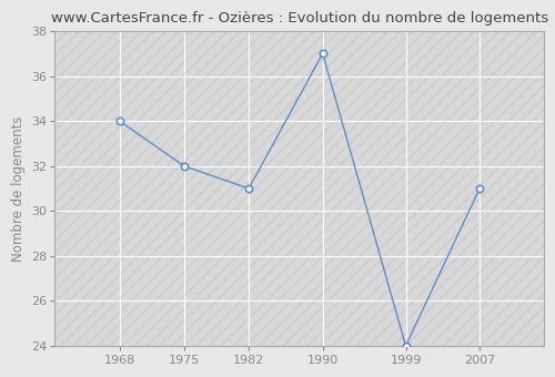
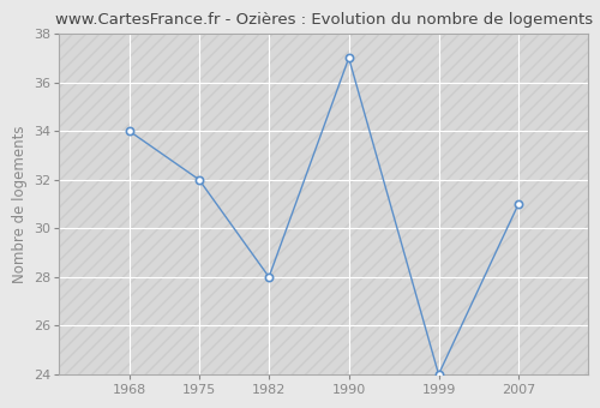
1982: 31 -> 28
